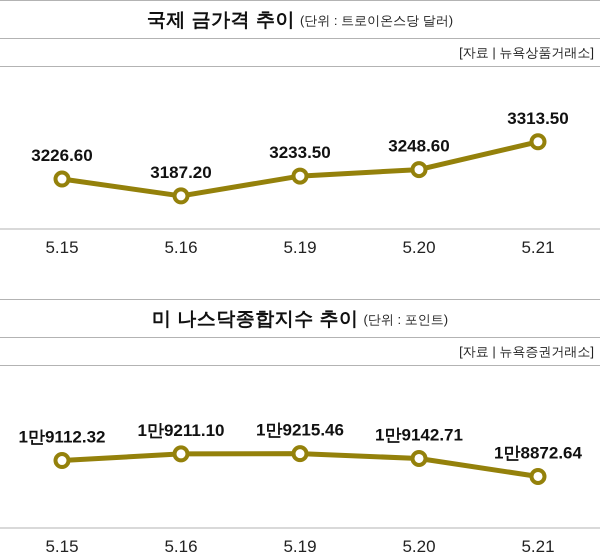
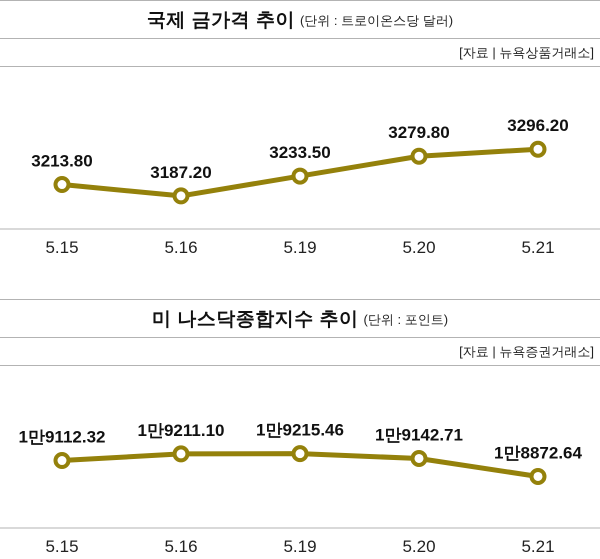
국제 금가격 추이/5.15: 3226.60 -> 3213.80
국제 금가격 추이/5.20: 3248.60 -> 3279.80
국제 금가격 추이/5.21: 3313.50 -> 3296.20
